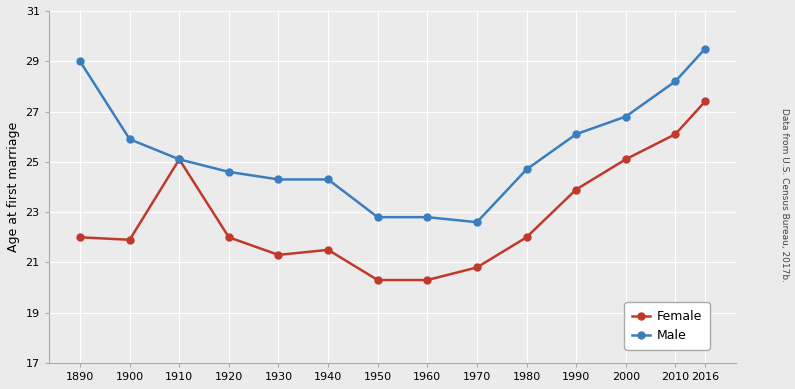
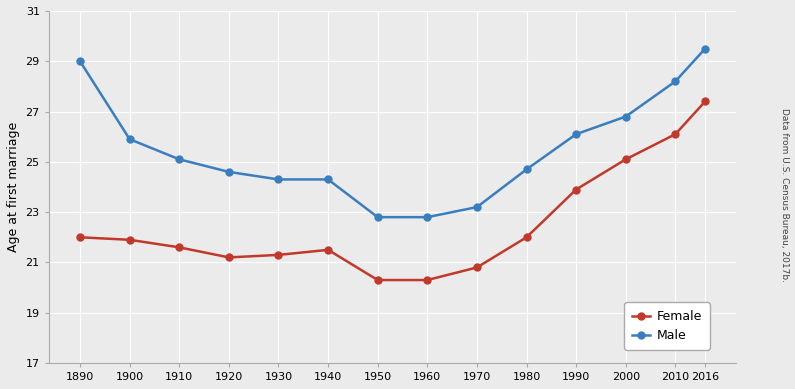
Female/1910: 25.1 -> 21.6
Female/1920: 22.0 -> 21.2
Male/1970: 22.6 -> 23.2
